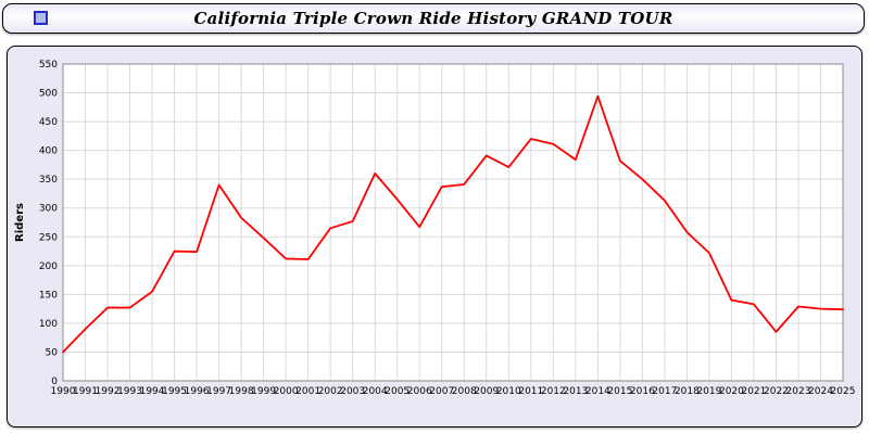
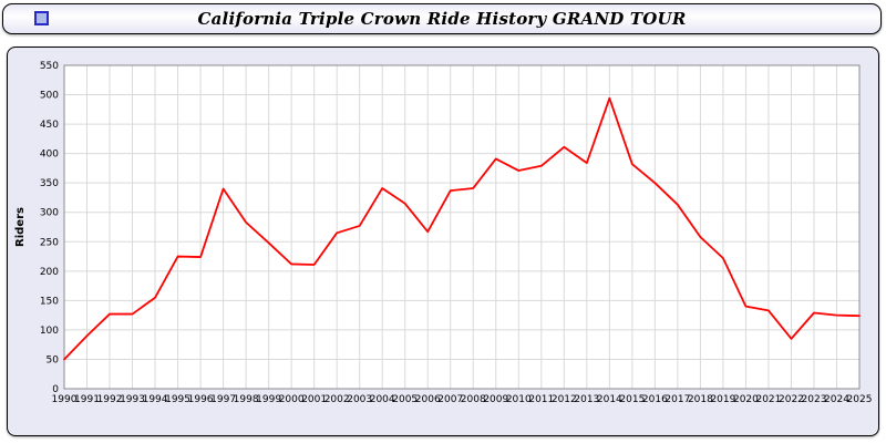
2004: 360 -> 340
2011: 420 -> 380
